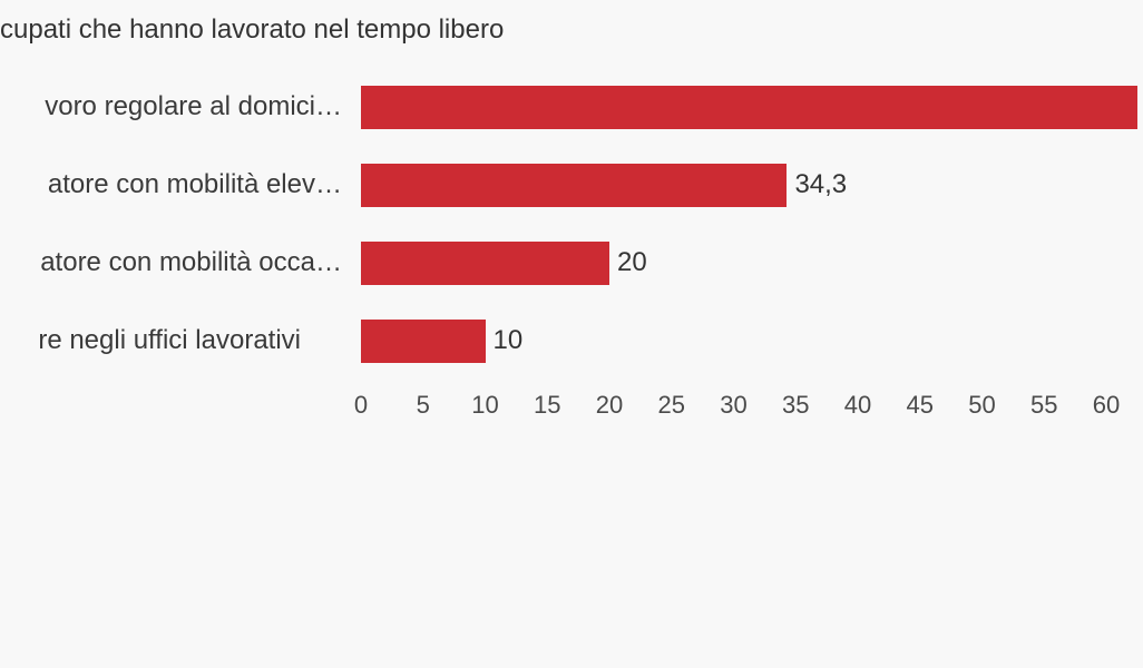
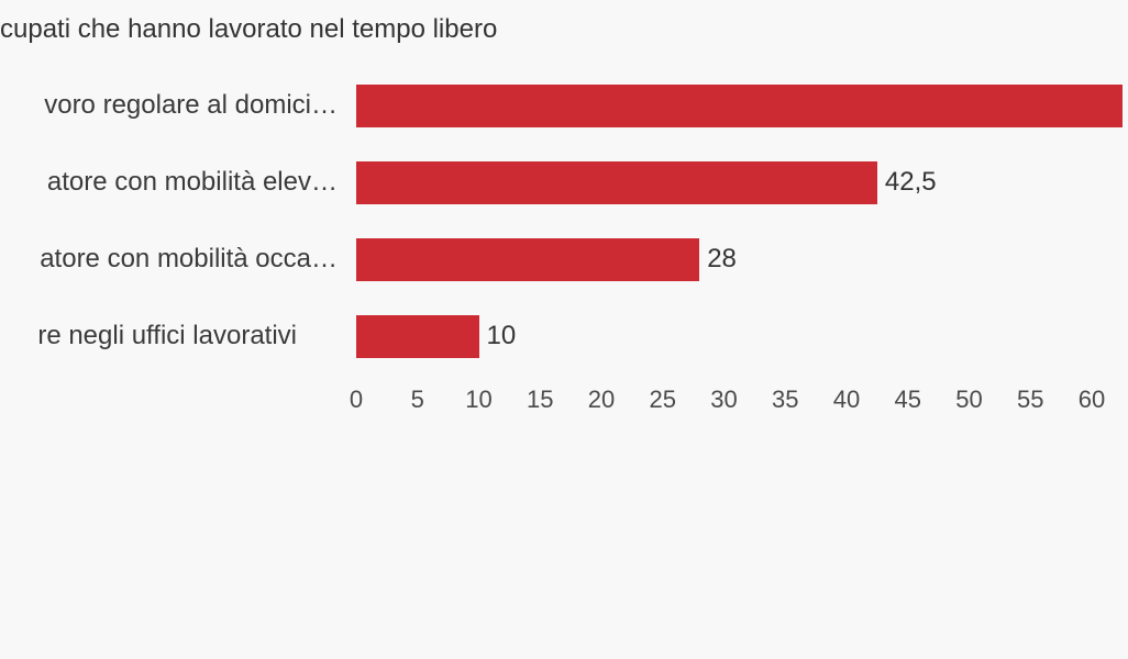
atore con mobilità elev…: 34,3 -> 42,5
atore con mobilità occa…: 20 -> 28
